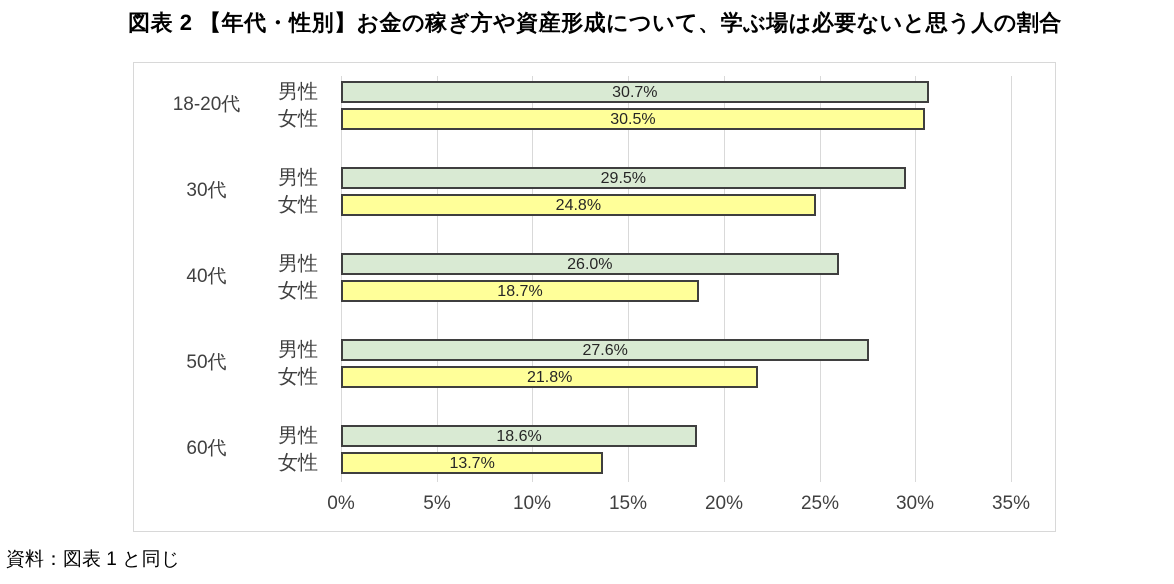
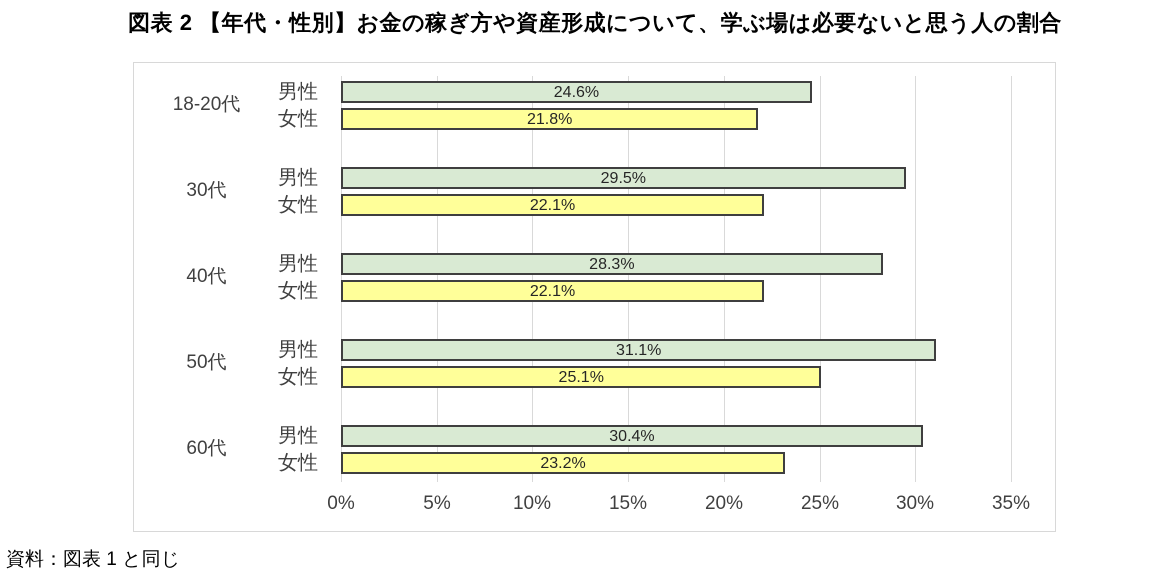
男性/18-20代: 30.7% -> 24.6%
女性/18-20代: 30.5% -> 21.8%
女性/30代: 24.8% -> 22.1%
男性/40代: 26.0% -> 28.3%
女性/40代: 18.7% -> 22.1%
男性/50代: 27.6% -> 31.1%
女性/50代: 21.8% -> 25.1%
男性/60代: 18.6% -> 30.4%
女性/60代: 13.7% -> 23.2%
